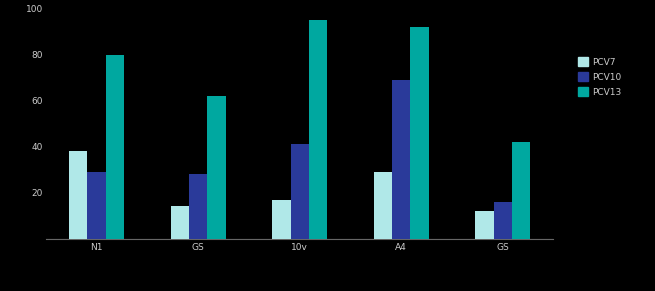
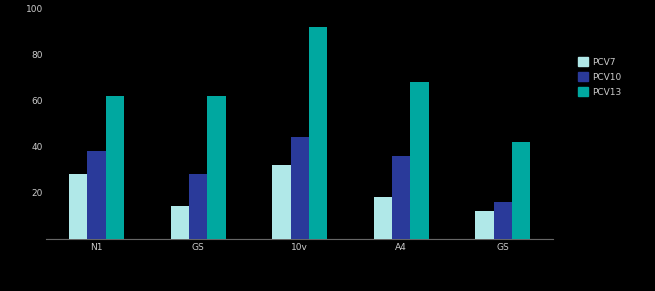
PCV7/N1: 38 -> 28
PCV10/N1: 29 -> 38
PCV13/N1: 80 -> 62
PCV7/10v: 17 -> 32
PCV10/10v: 41 -> 44
PCV13/10v: 95 -> 92
PCV7/A4: 29 -> 18
PCV10/A4: 69 -> 36
PCV13/A4: 92 -> 68
